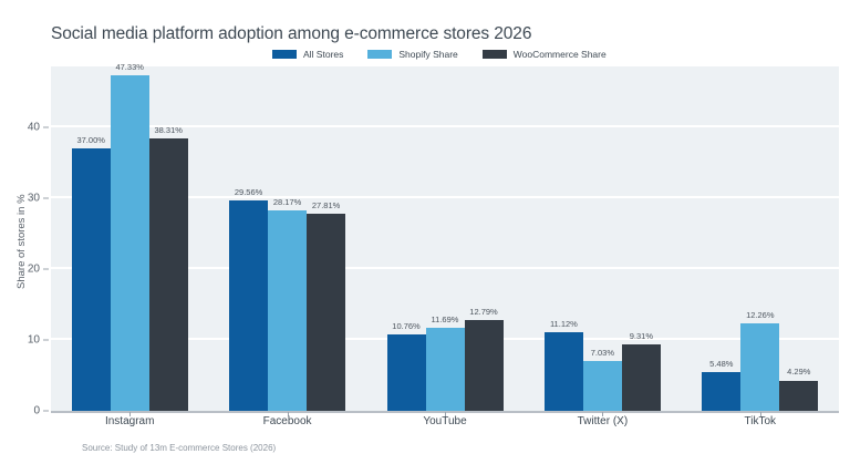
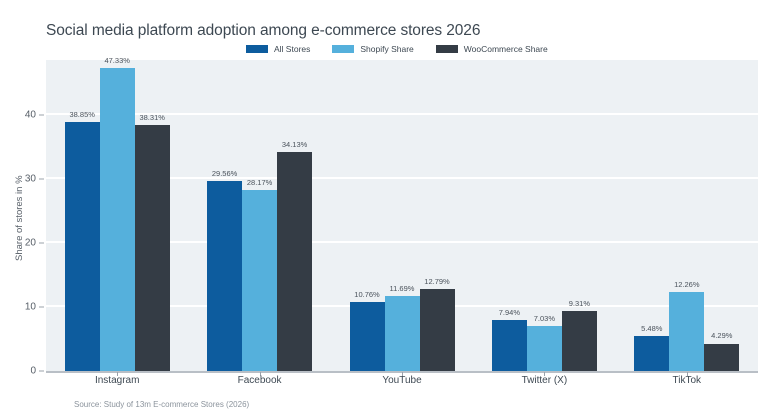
All Stores/Instagram: 37.00% -> 38.85%
WooCommerce Share/Facebook: 27.81% -> 34.13%
All Stores/Twitter (X): 11.12% -> 7.94%
